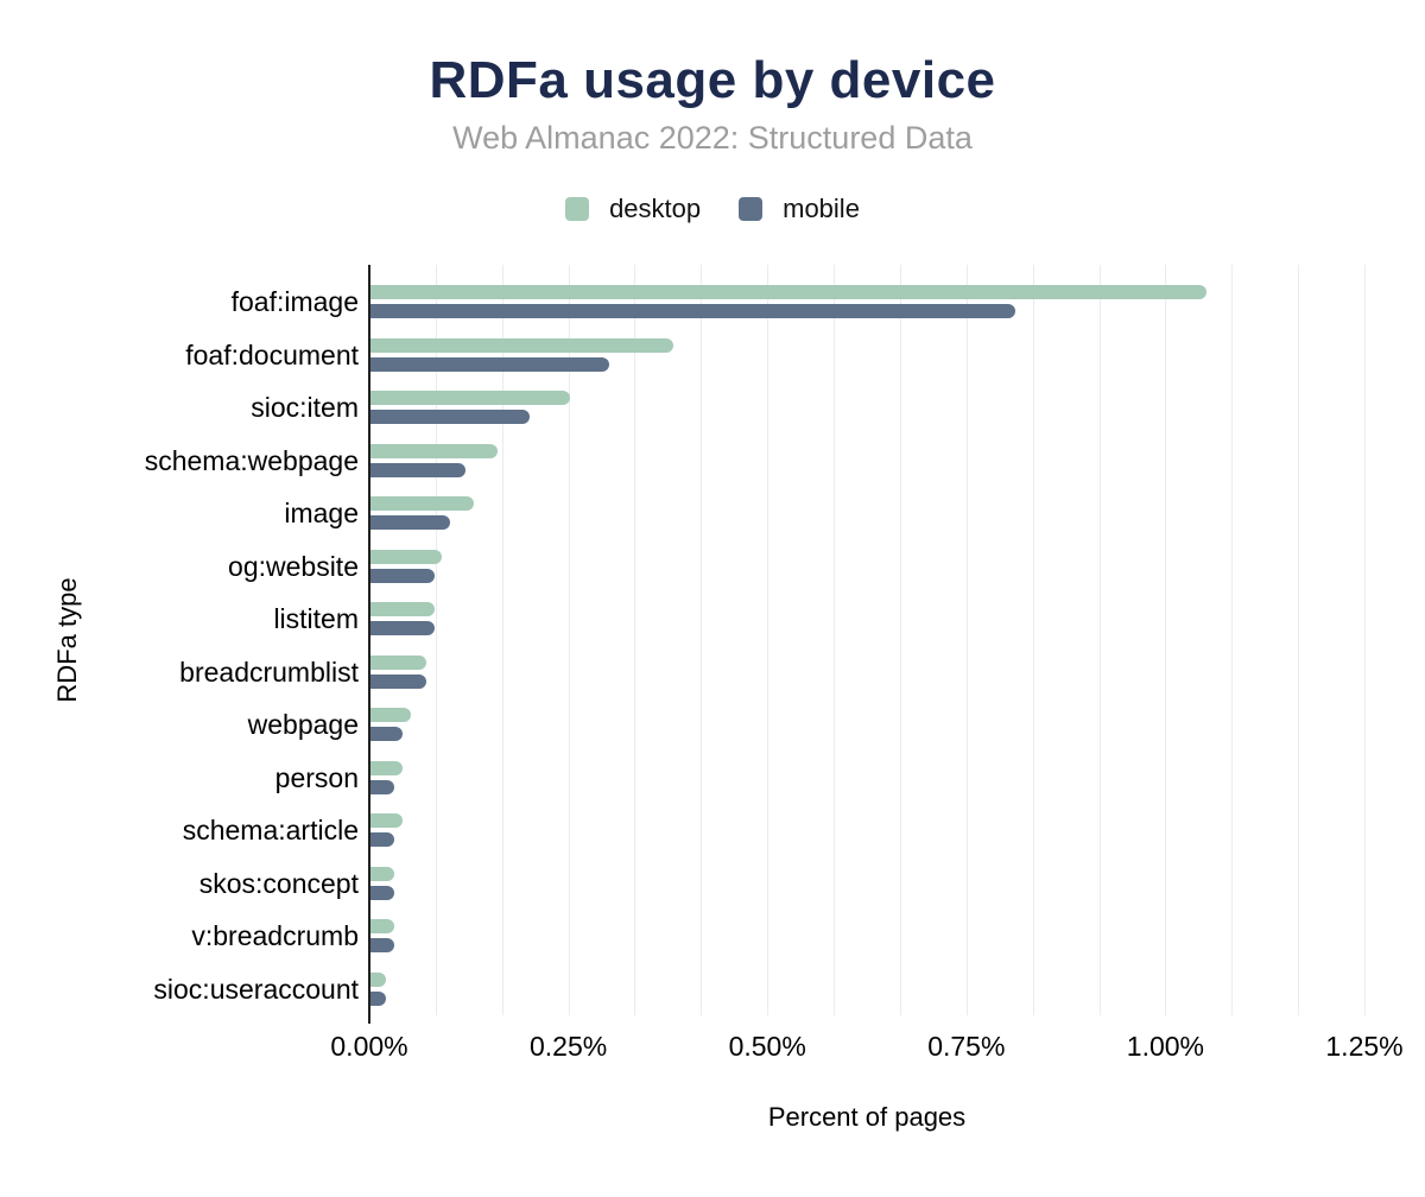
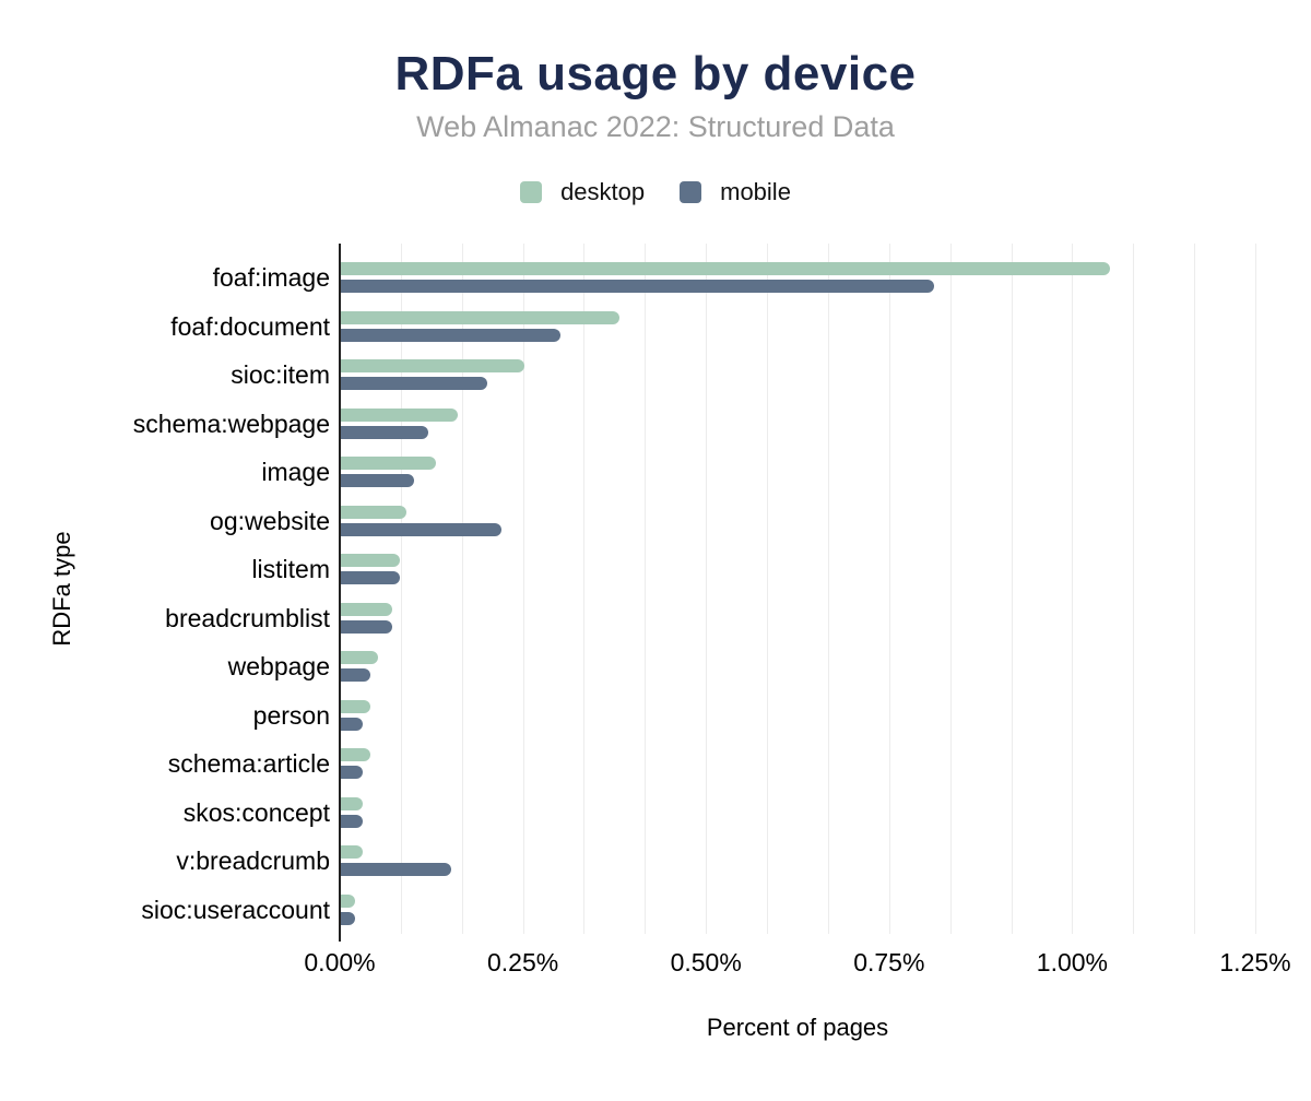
mobile/og:website: 0.08% -> 0.22%
mobile/v:breadcrumb: 0.03% -> 0.15%
